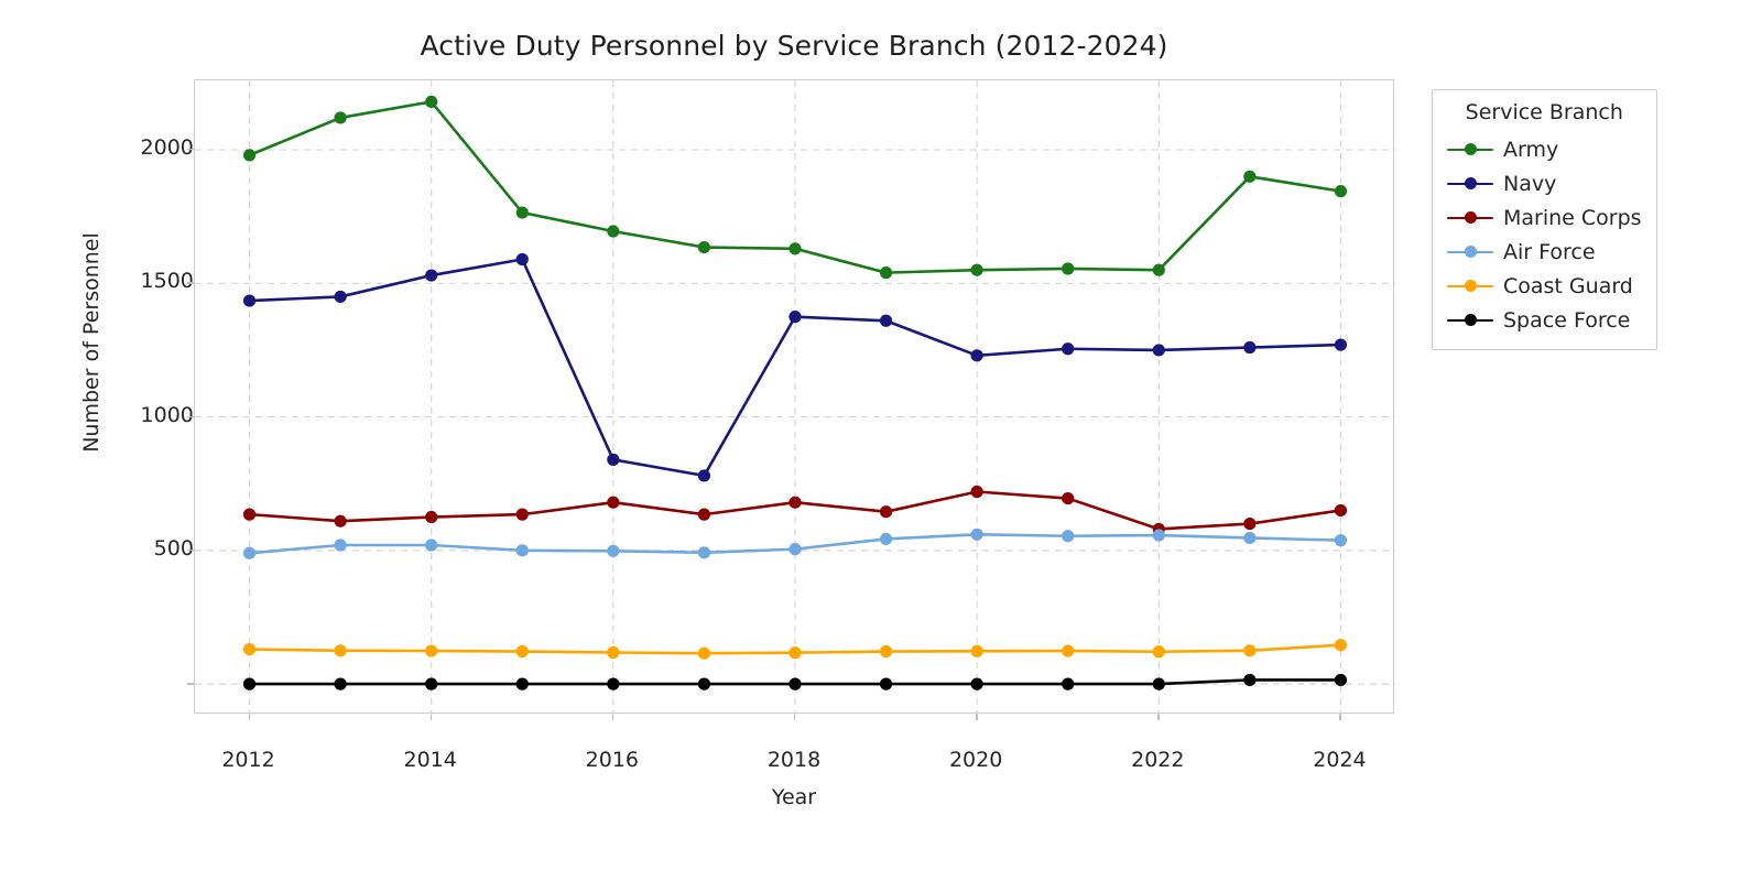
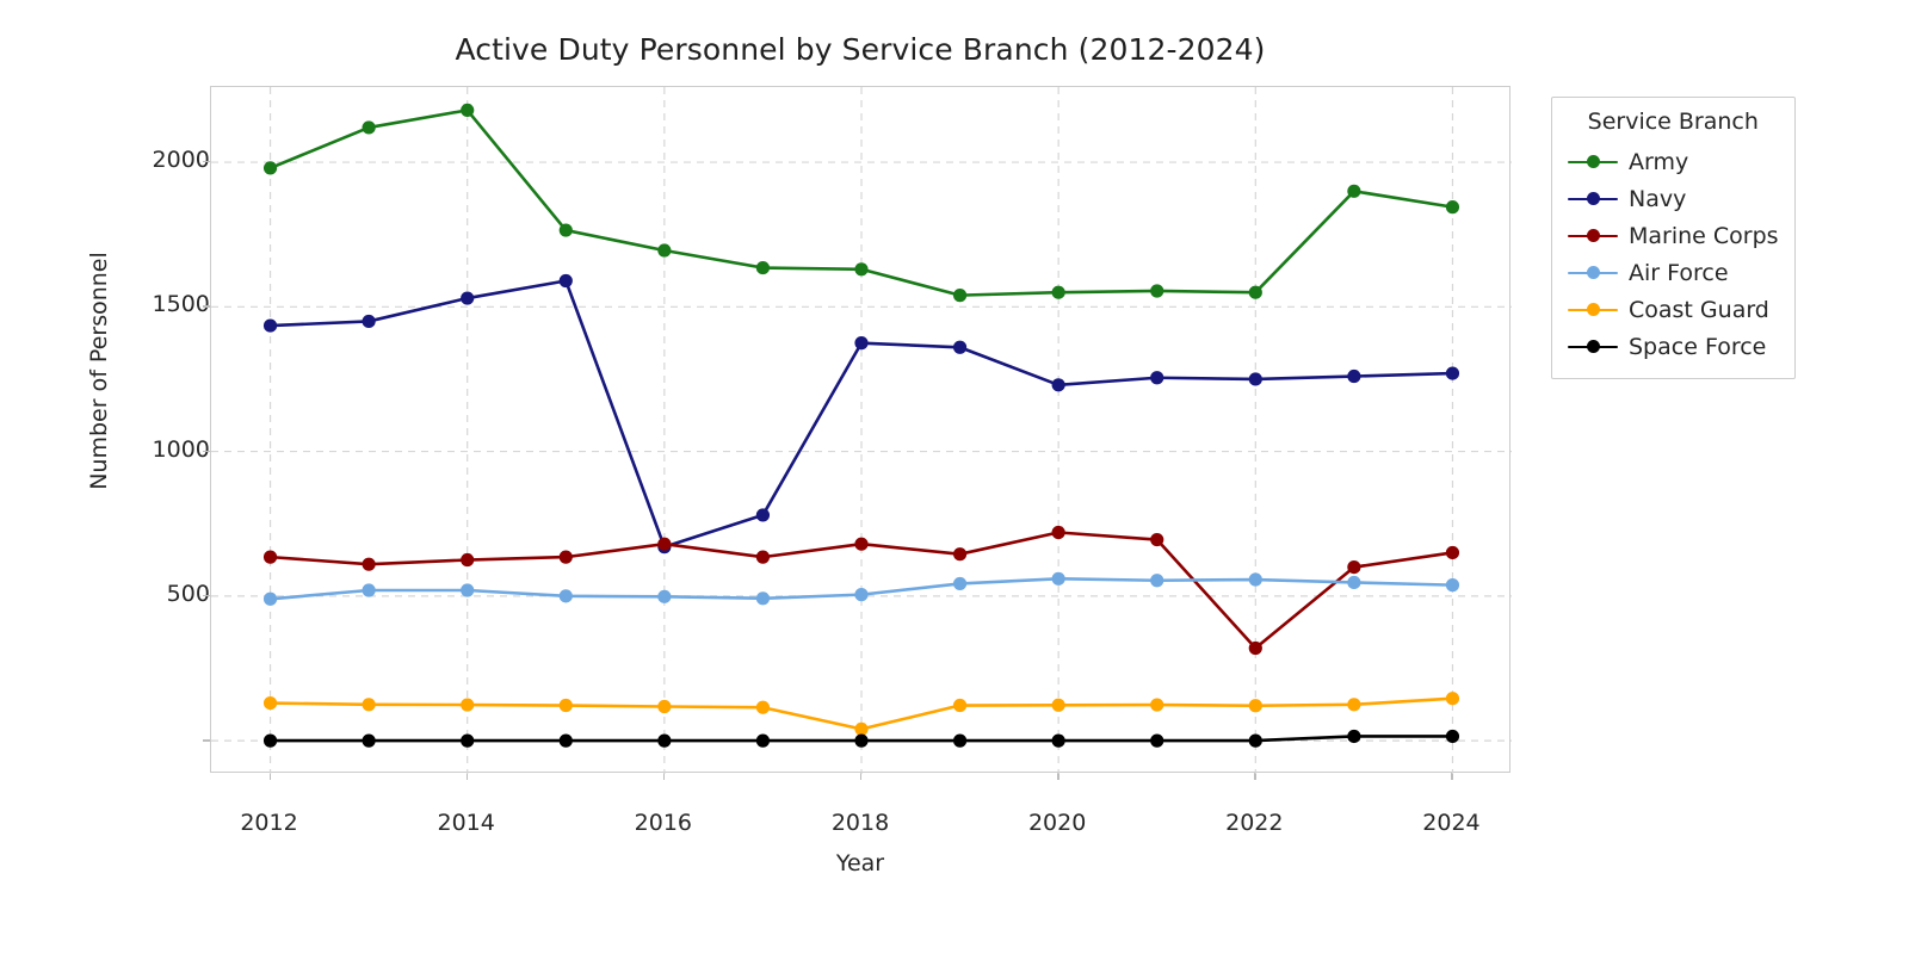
Navy/2016: 8400 -> 6700
Coast Guard/2018: 1200 -> 400
Marine Corps/2022: 5800 -> 3200
